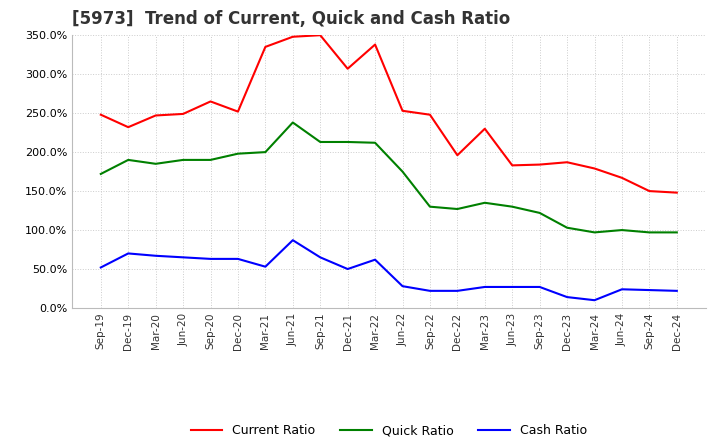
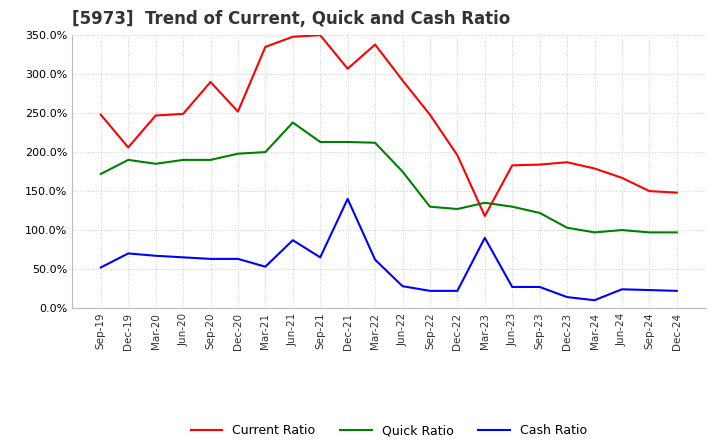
Current Ratio/Dec-19: 232% -> 206%
Current Ratio/Sep-20: 265% -> 290%
Cash Ratio/Dec-21: 50% -> 140%
Current Ratio/Jun-22: 253% -> 292%
Current Ratio/Mar-23: 230% -> 118%
Cash Ratio/Mar-23: 27% -> 90%
